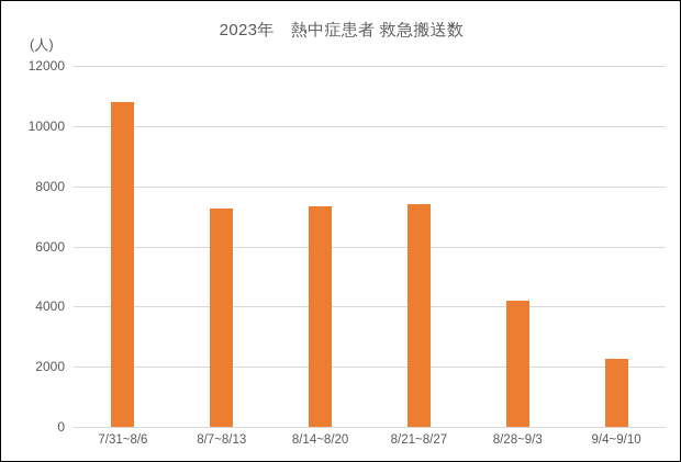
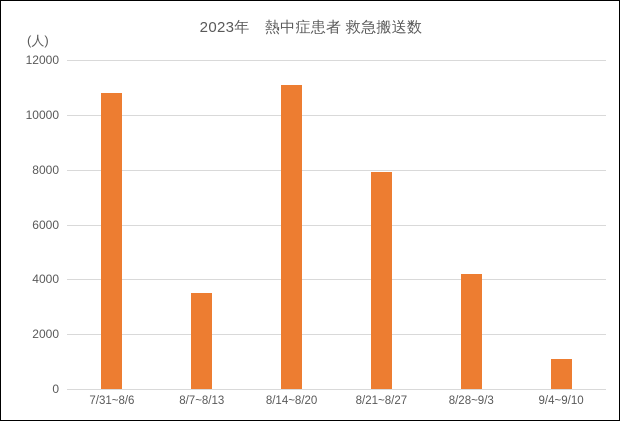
8/7~8/13: 7300 -> 3500
8/14~8/20: 7400 -> 11100
8/21~8/27: 7400 -> 7900
9/4~9/10: 2300 -> 1100
